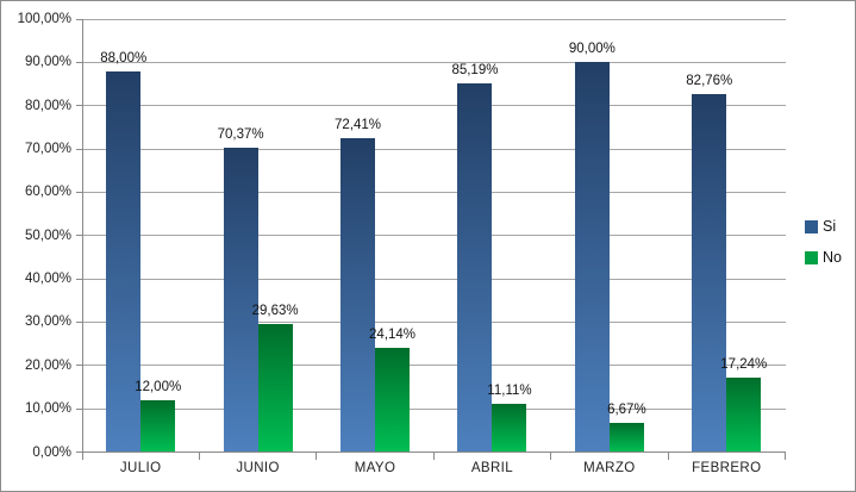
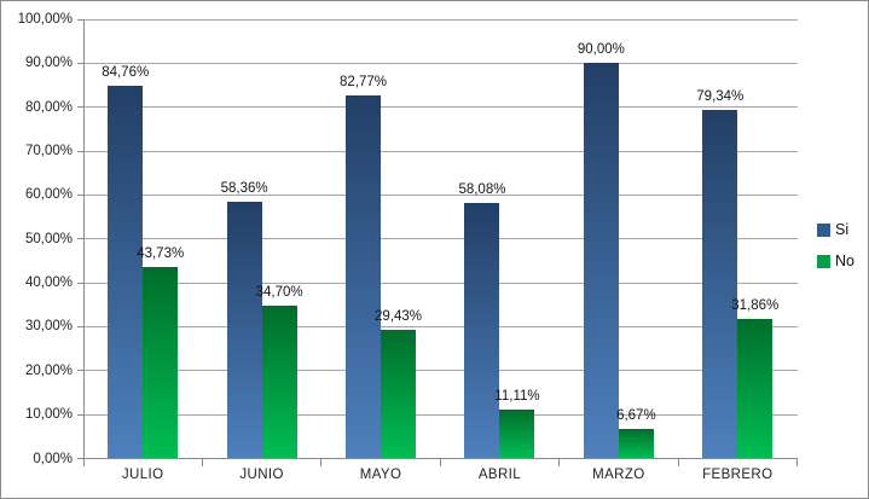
Si/JULIO: 88,00% -> 84,76%
No/JULIO: 12,00% -> 43,73%
Si/JUNIO: 70,37% -> 58,36%
No/JUNIO: 29,63% -> 34,70%
Si/MAYO: 72,41% -> 82,77%
No/MAYO: 24,14% -> 29,43%
Si/ABRIL: 85,19% -> 58,08%
Si/FEBRERO: 82,76% -> 79,34%
No/FEBRERO: 17,24% -> 31,86%
